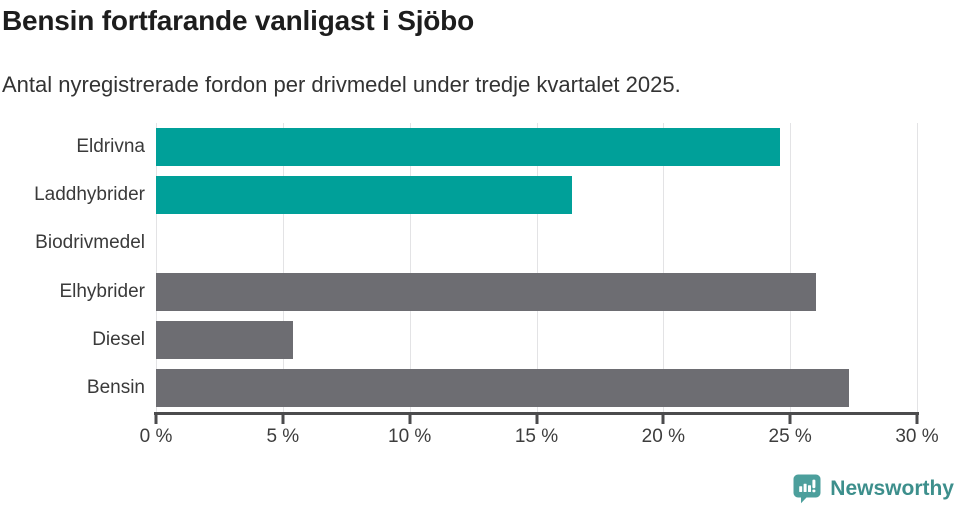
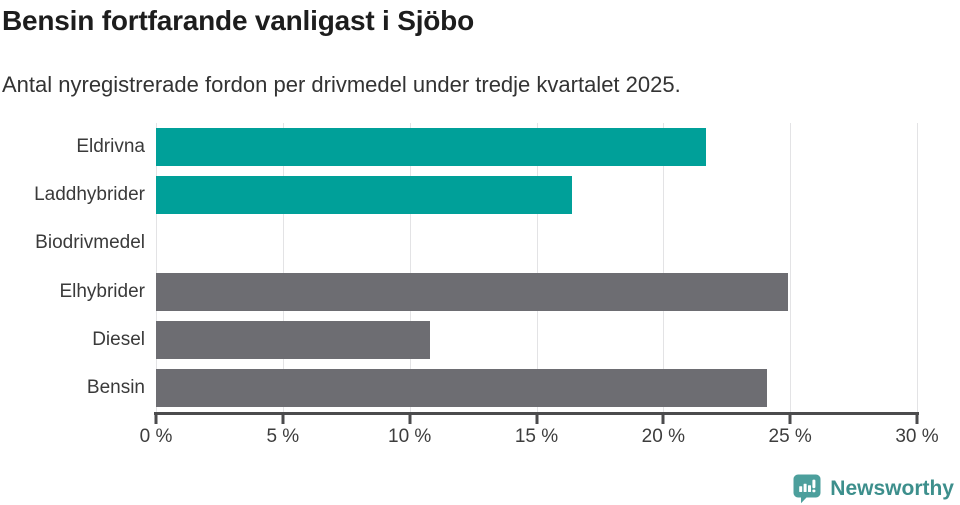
Eldrivna: 24.6% -> 21.7%
Elhybrider: 26.0% -> 24.9%
Diesel: 5.4% -> 10.8%
Bensin: 27.3% -> 24.1%
